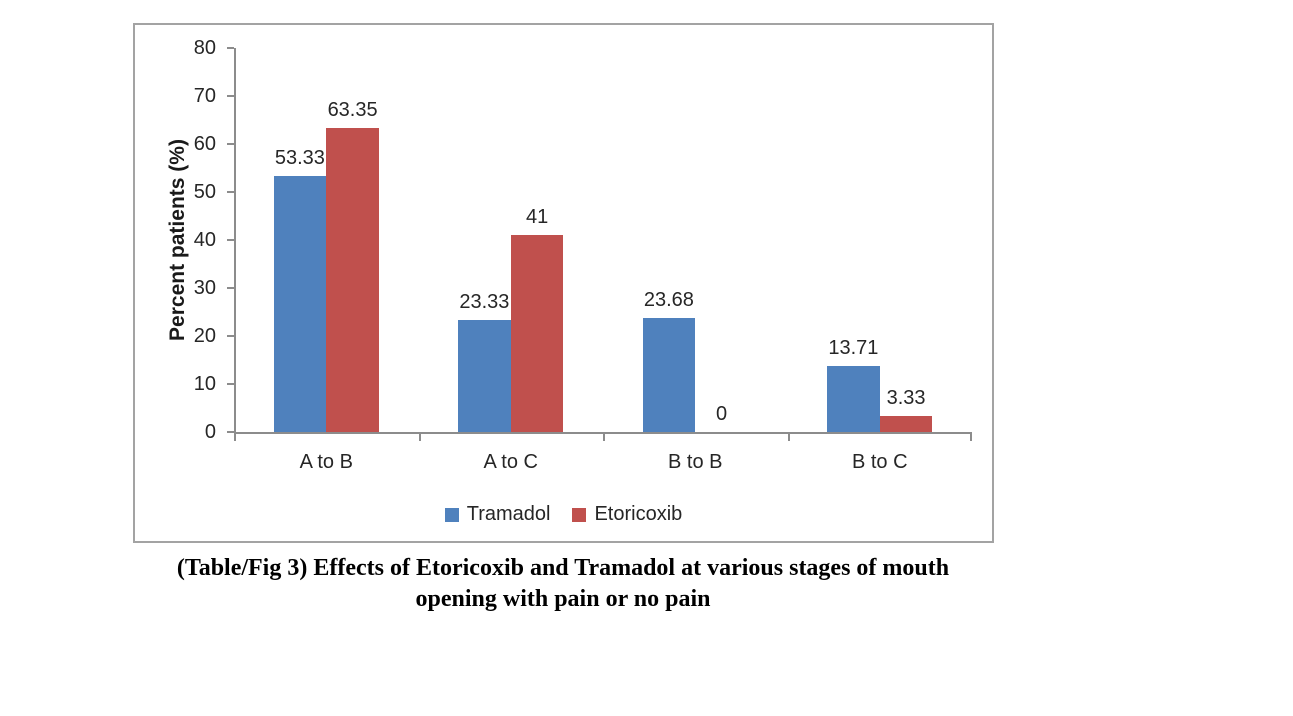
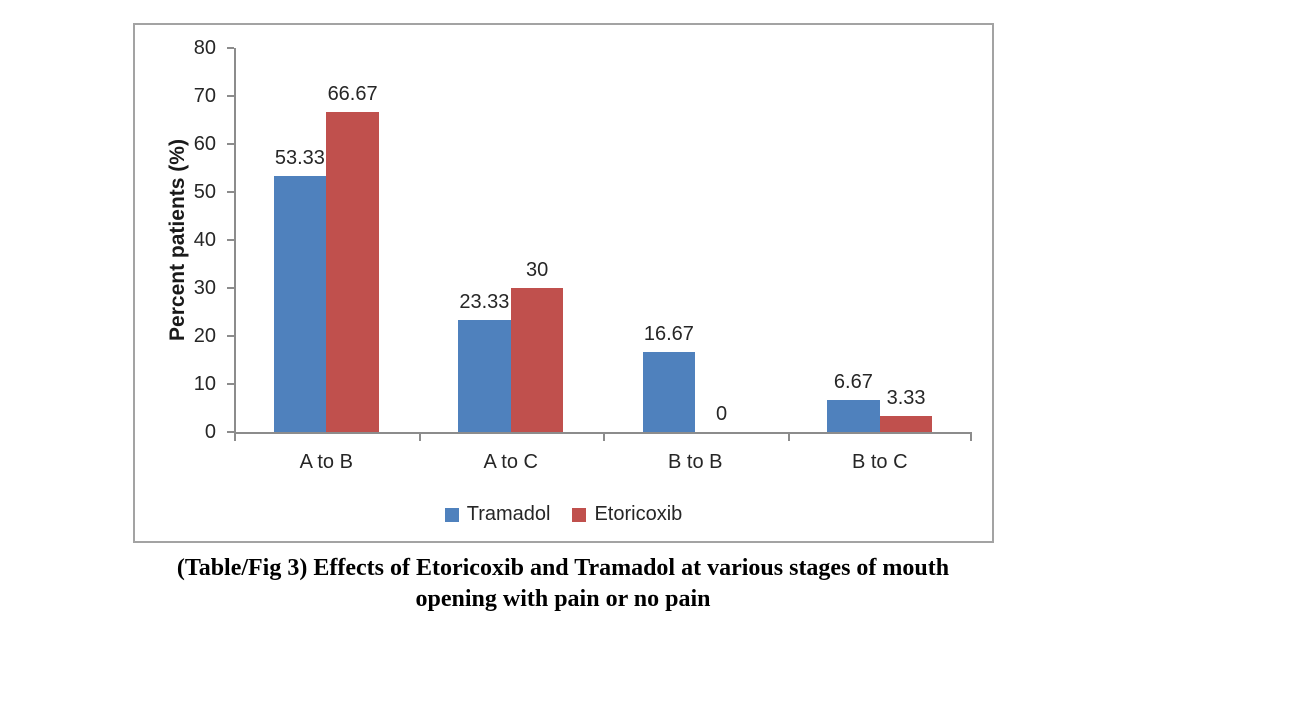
Etoricoxib/A to B: 63.35 -> 66.67
Etoricoxib/A to C: 41 -> 30
Tramadol/B to B: 23.68 -> 16.67
Tramadol/B to C: 13.71 -> 6.67
